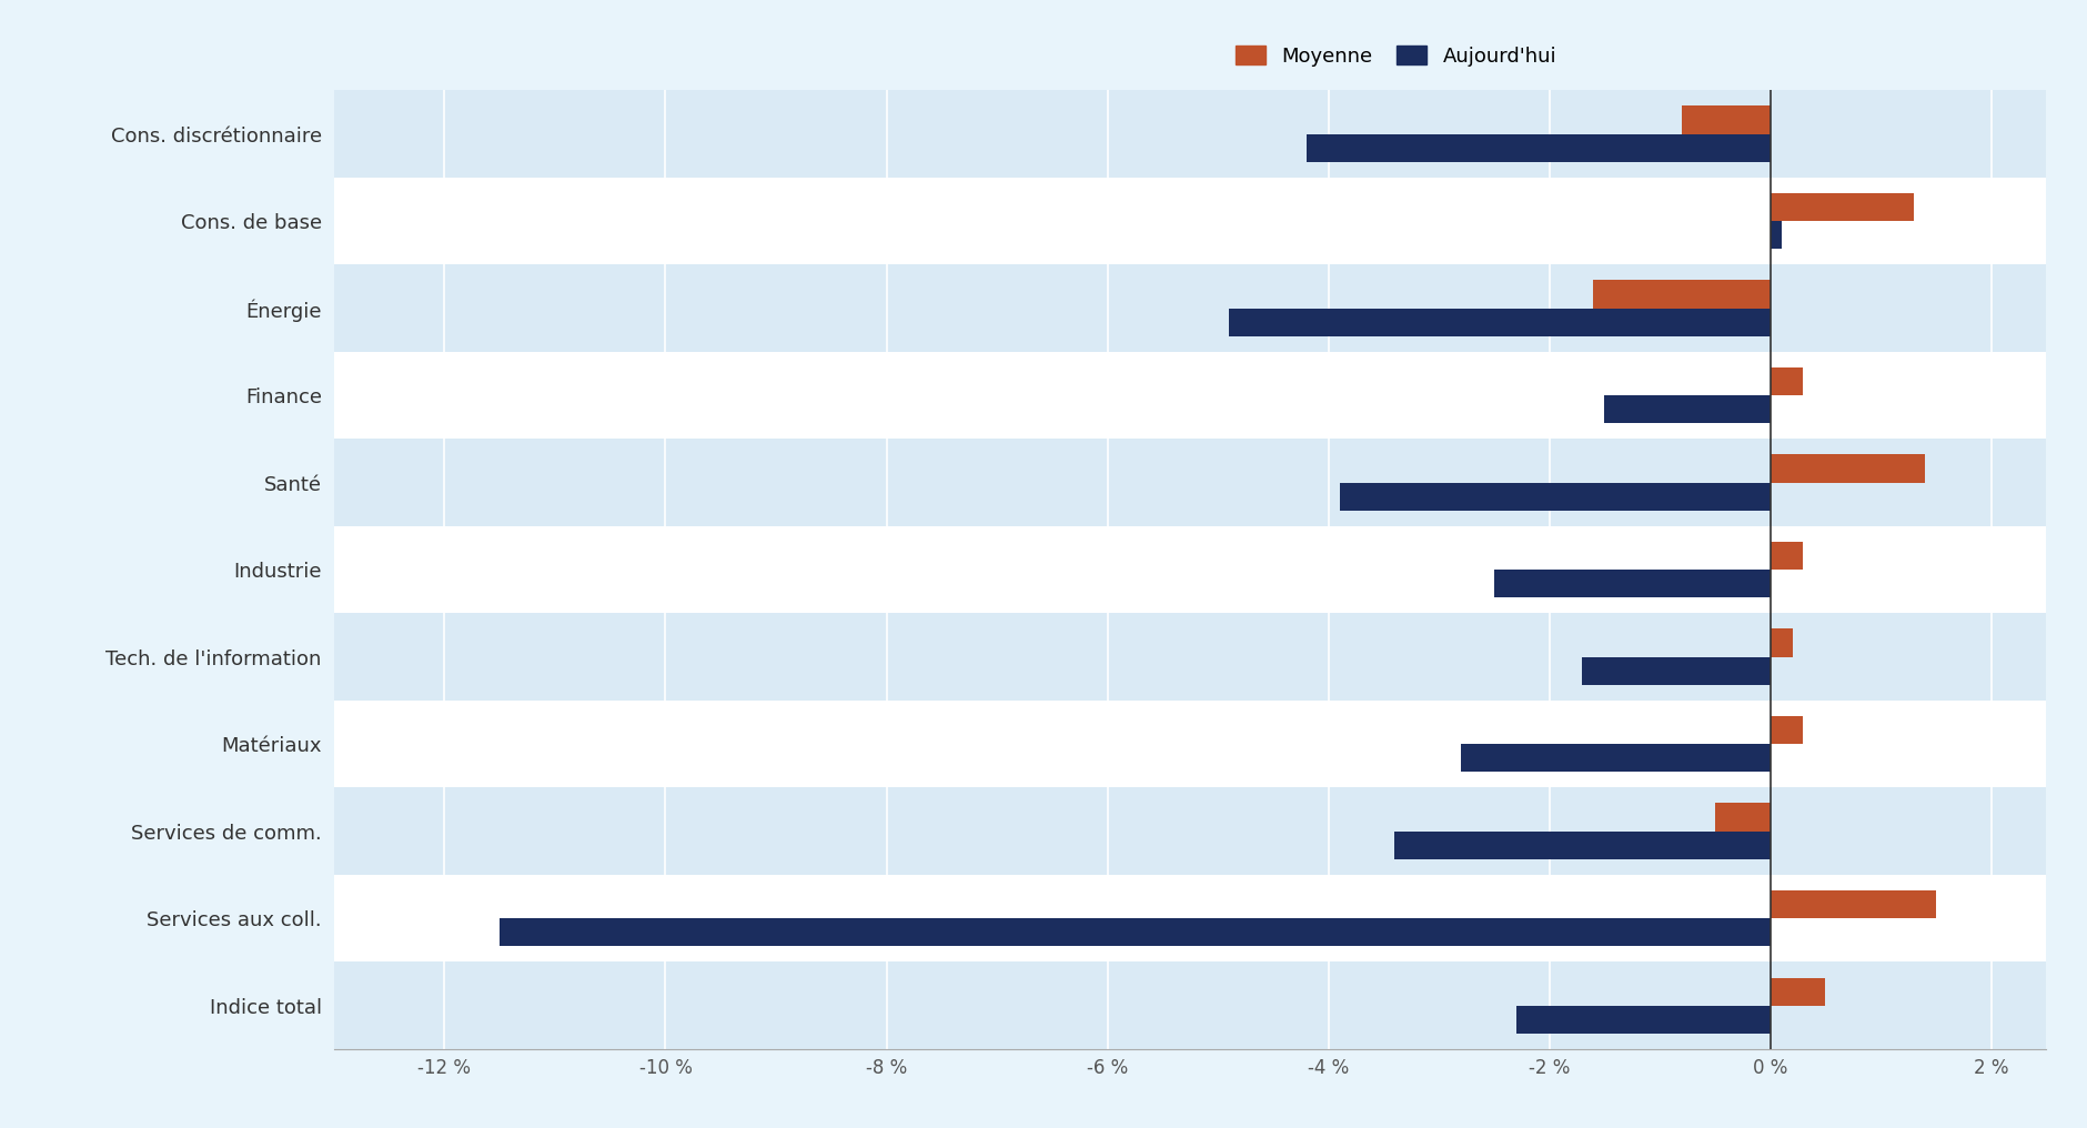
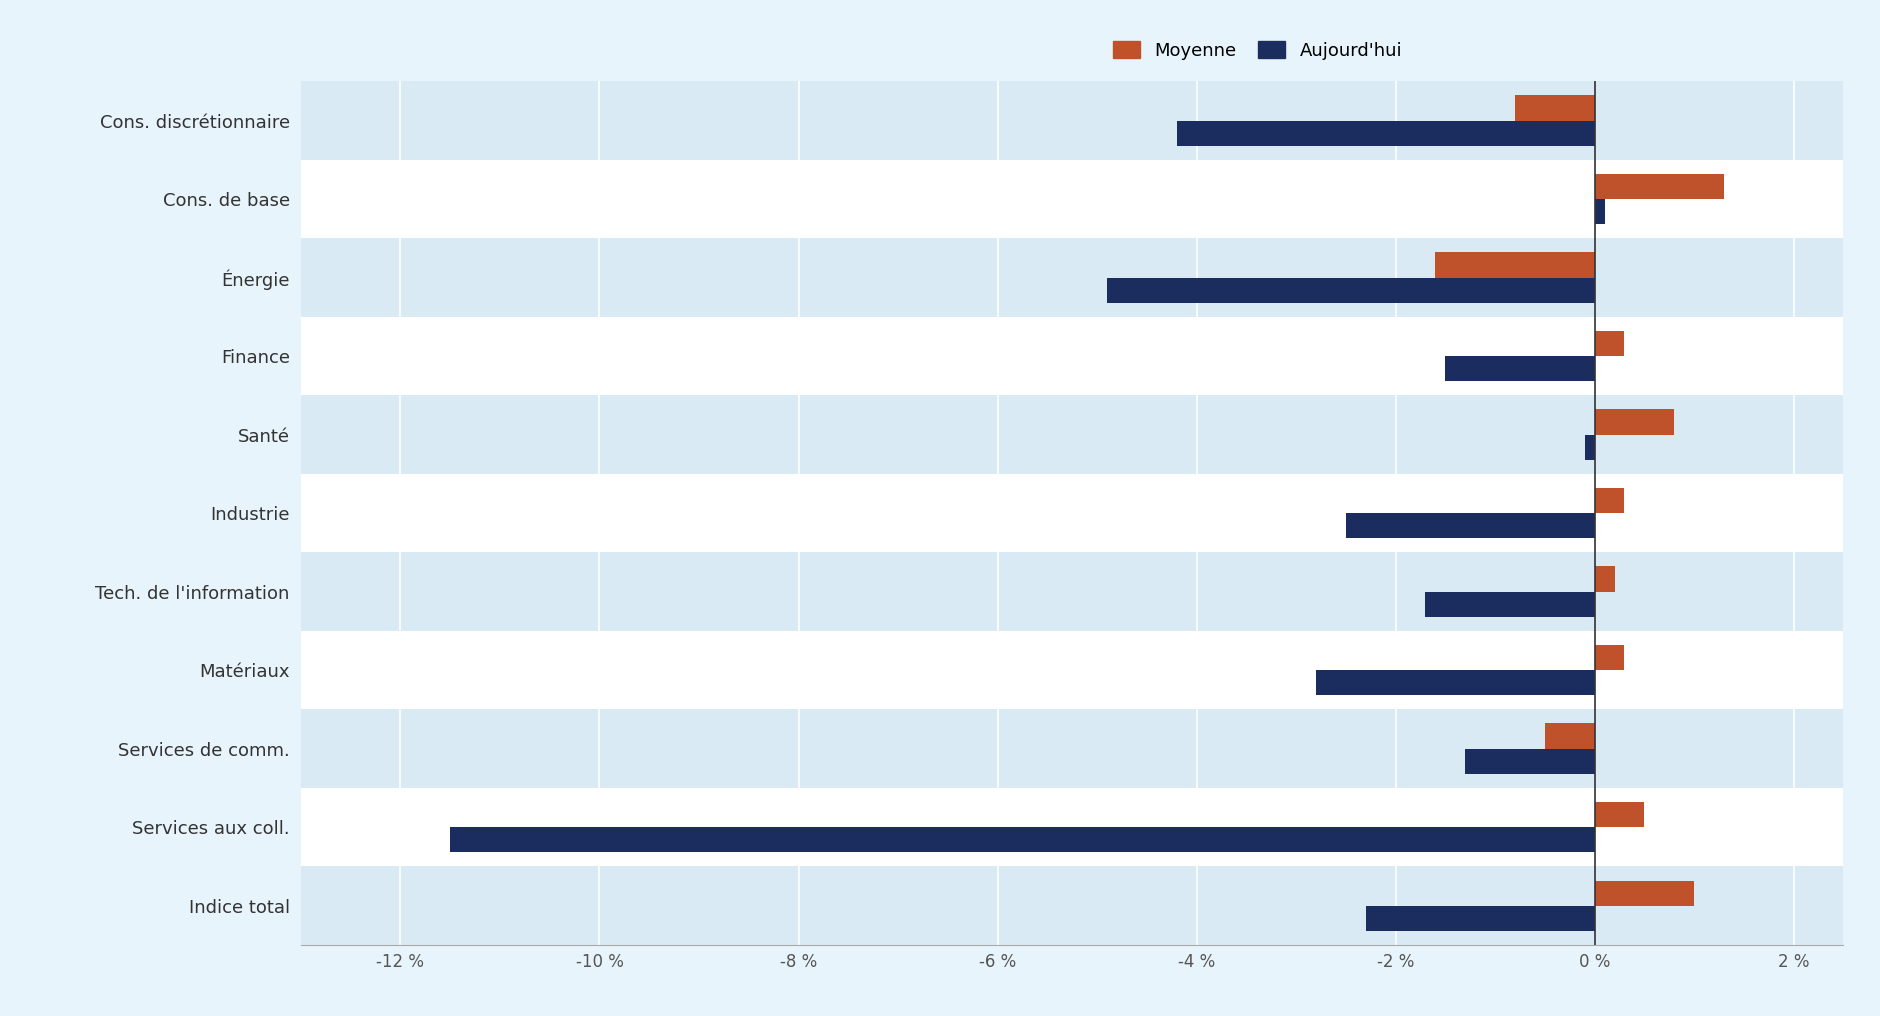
Moyenne/Santé: 1.4 % -> 0.8 %
Aujourd'hui/Santé: -3.9 % -> -0.1 %
Aujourd'hui/Services de comm.: -3.4 % -> -1.3 %
Moyenne/Services aux coll.: 1.5 % -> 0.5 %
Moyenne/Indice total: 0.5 % -> 1.0 %
